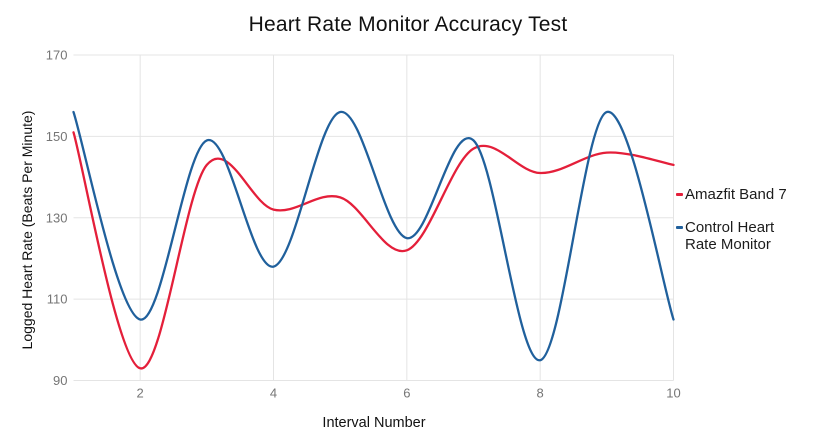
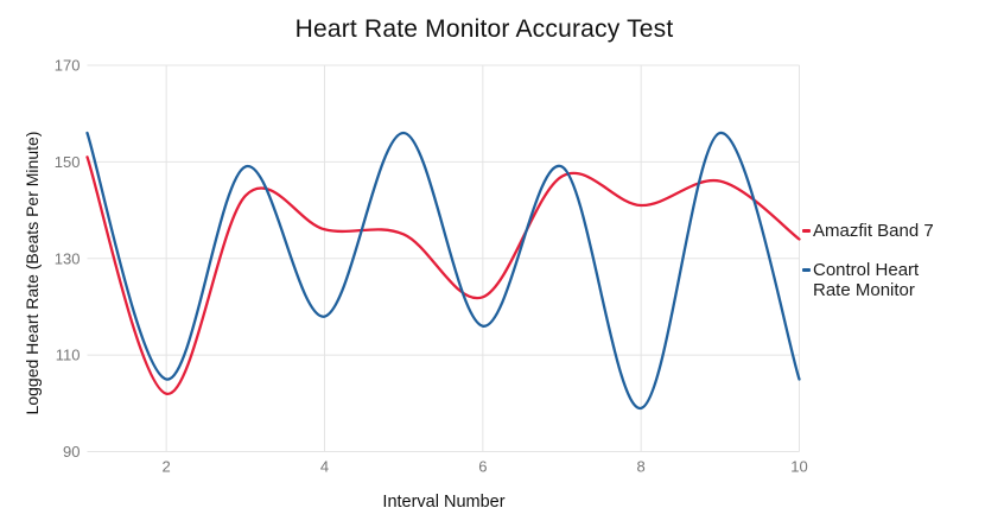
Amazfit Band 7/2: 93 -> 102
Amazfit Band 7/4: 132 -> 136
Control Heart Rate Monitor/6: 125 -> 116
Control Heart Rate Monitor/8: 95 -> 99
Amazfit Band 7/10: 143 -> 134
